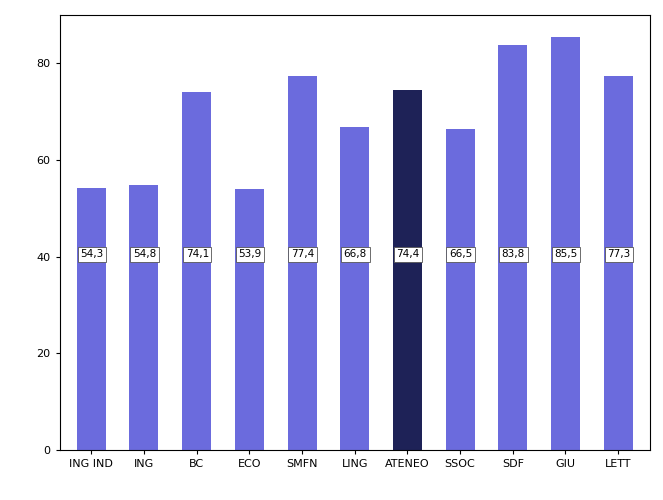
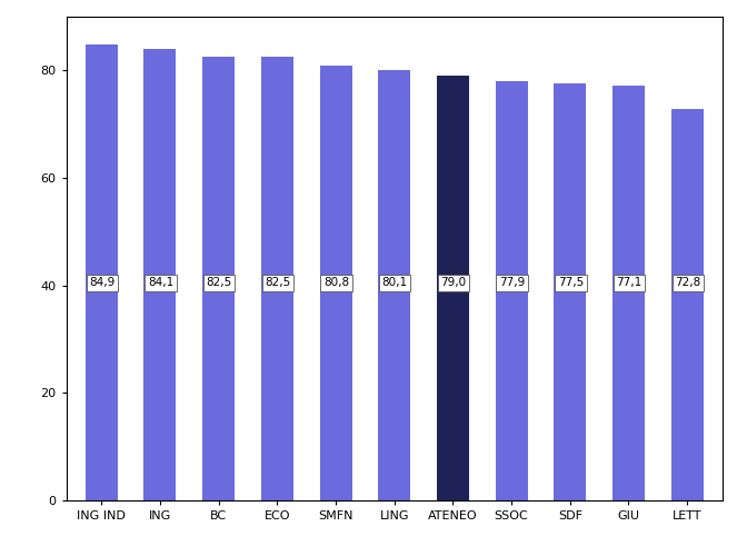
ING IND: 54,3 -> 84,9
ING: 54,8 -> 84,1
BC: 74,1 -> 82,5
ECO: 53,9 -> 82,5
SMFN: 77,4 -> 80,8
LING: 66,8 -> 80,1
ATENEO: 74,4 -> 79,0
SSOC: 66,5 -> 77,9
SDF: 83,8 -> 77,5
GIU: 85,5 -> 77,1
LETT: 77,3 -> 72,8
